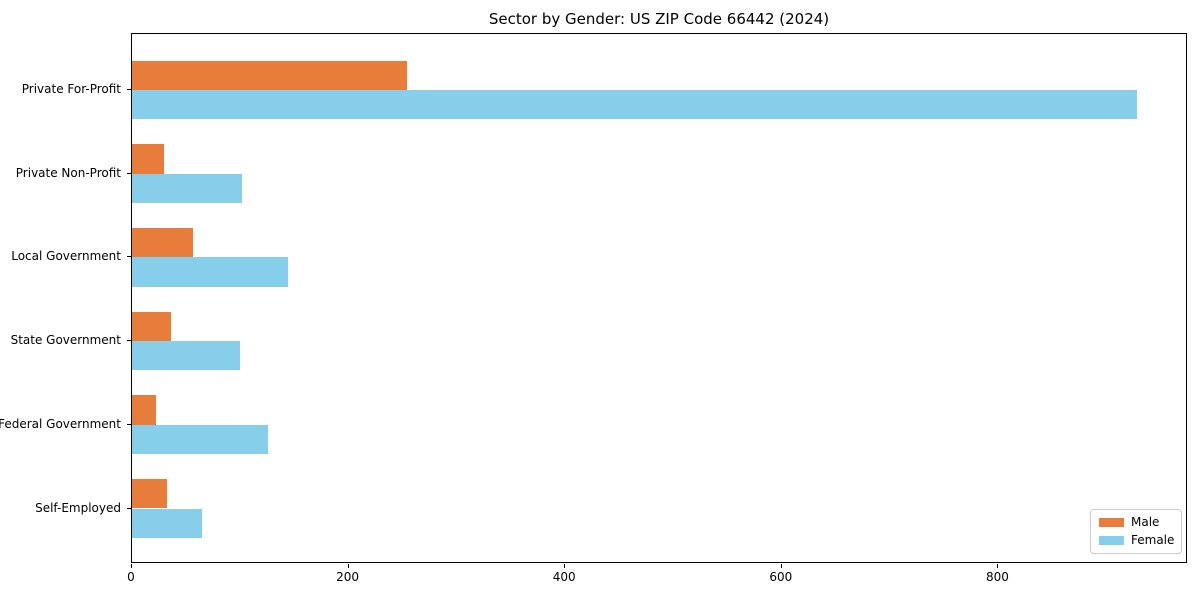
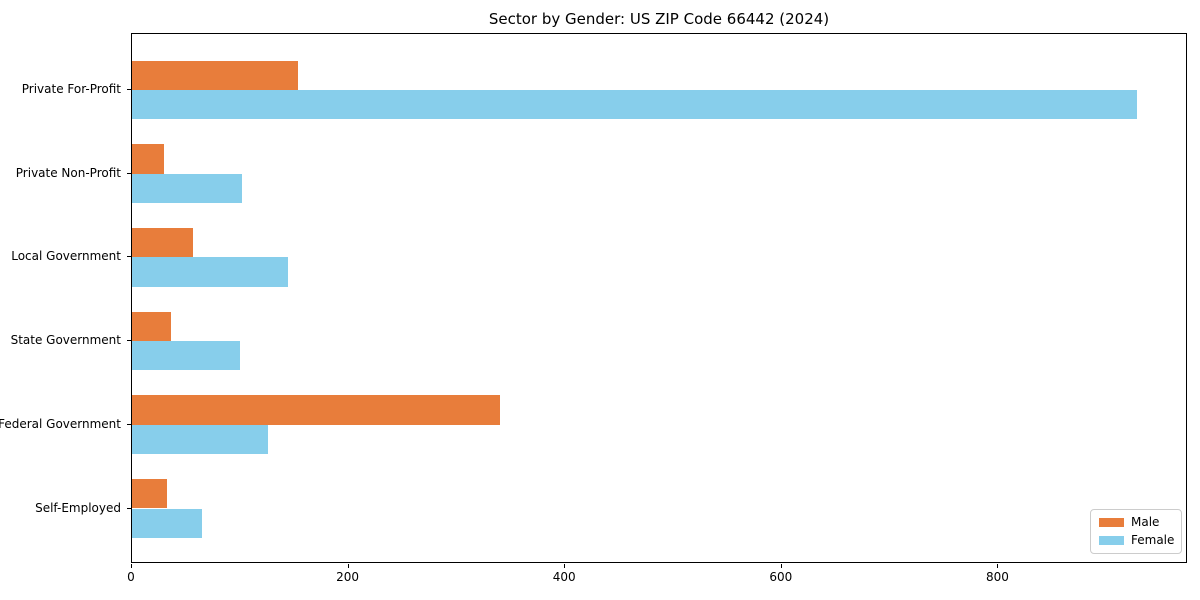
Male/Private For-Profit: 254 -> 153
Male/Federal Government: 22 -> 340
